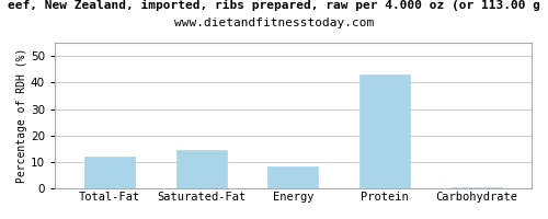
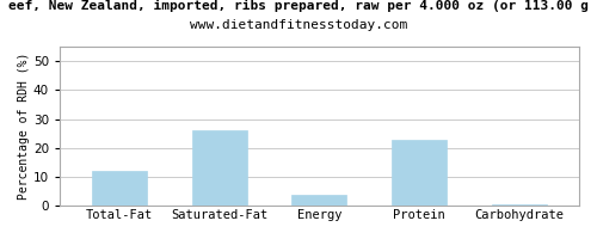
Saturated-Fat: 14.5 -> 26.0
Energy: 8.5 -> 4.0
Protein: 43.0 -> 23.0
